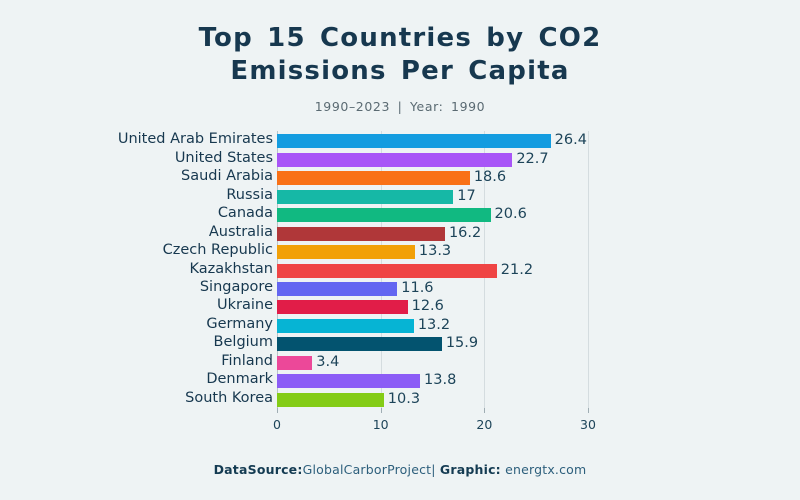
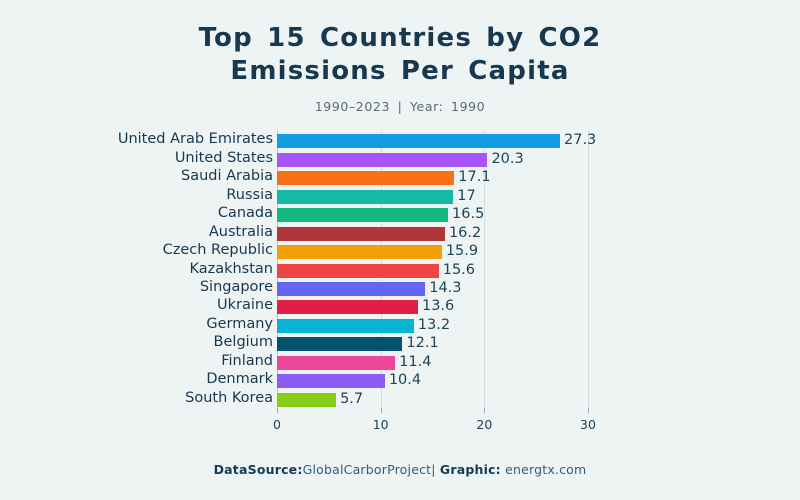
United Arab Emirates: 26.4 -> 27.3
United States: 22.7 -> 20.3
Saudi Arabia: 18.6 -> 17.1
Canada: 20.6 -> 16.5
Czech Republic: 13.3 -> 15.9
Kazakhstan: 21.2 -> 15.6
Singapore: 11.6 -> 14.3
Ukraine: 12.6 -> 13.6
Belgium: 15.9 -> 12.1
Finland: 3.4 -> 11.4
Denmark: 13.8 -> 10.4
South Korea: 10.3 -> 5.7
